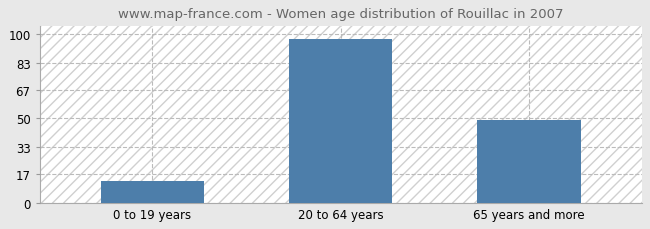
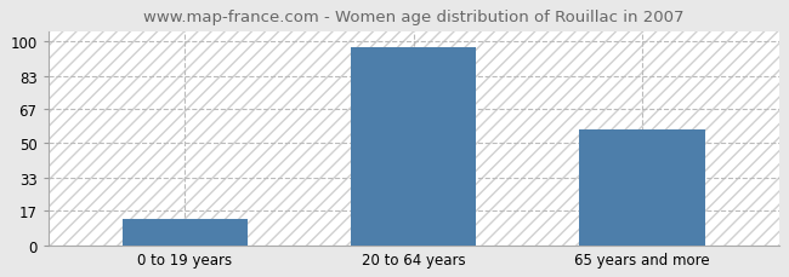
65 years and more: 49 -> 57
